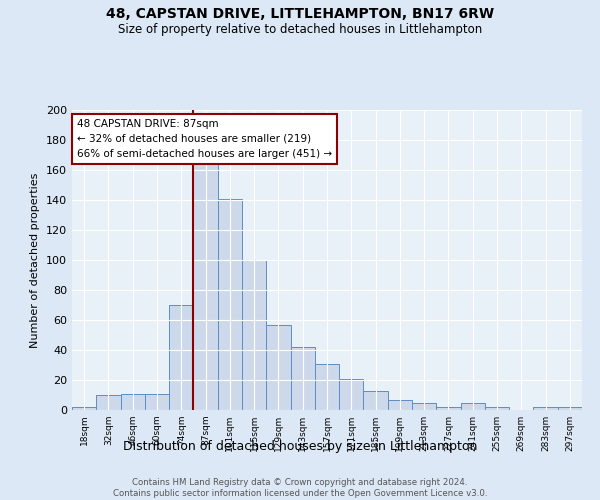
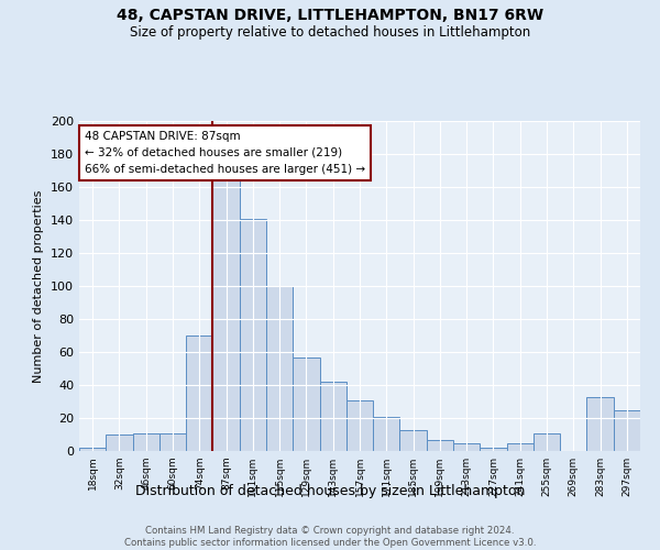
255sqm: 2 -> 11
283sqm: 2 -> 33
297sqm: 2 -> 25
